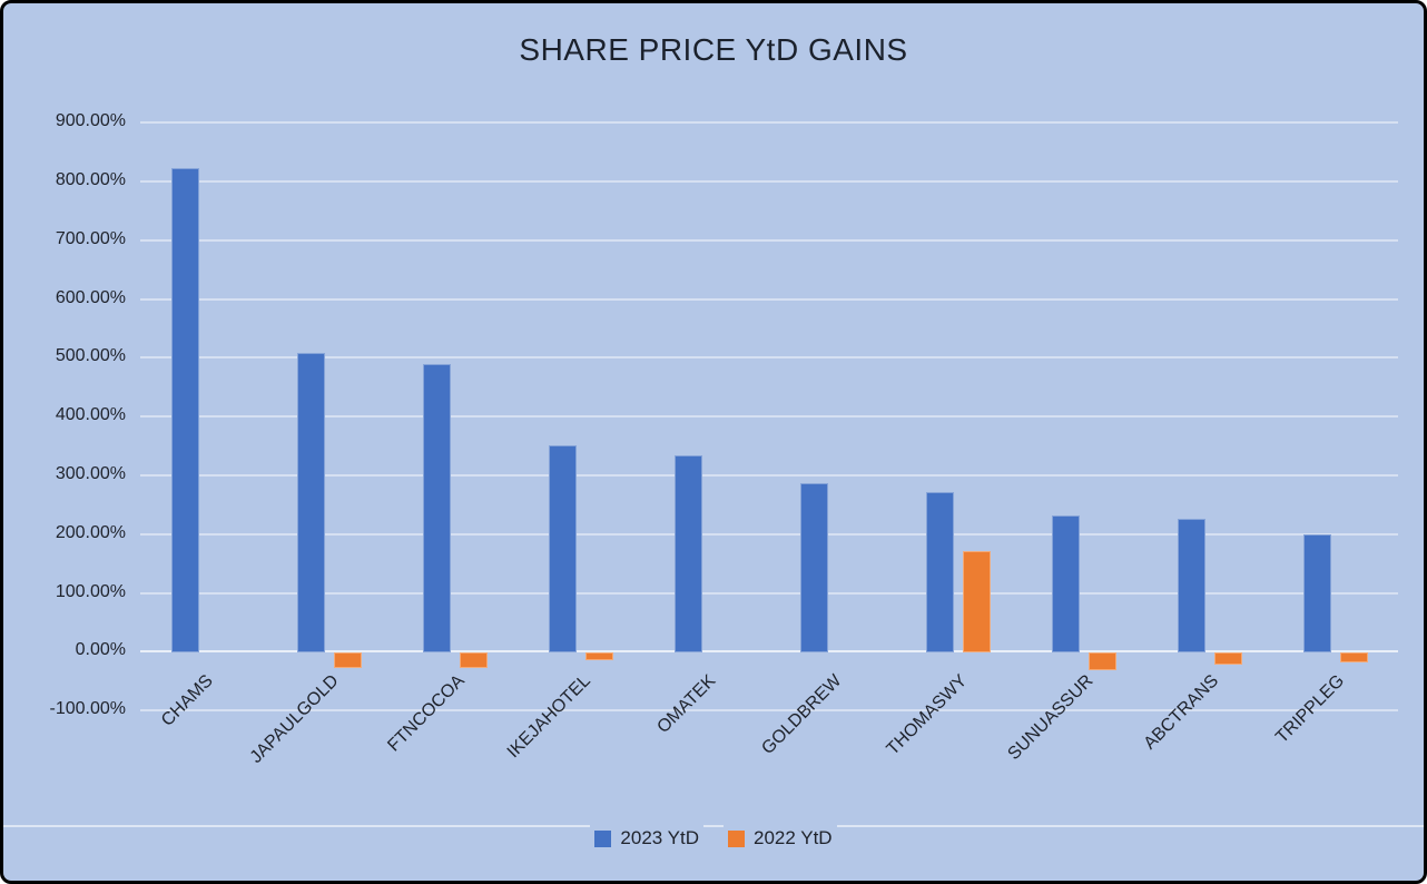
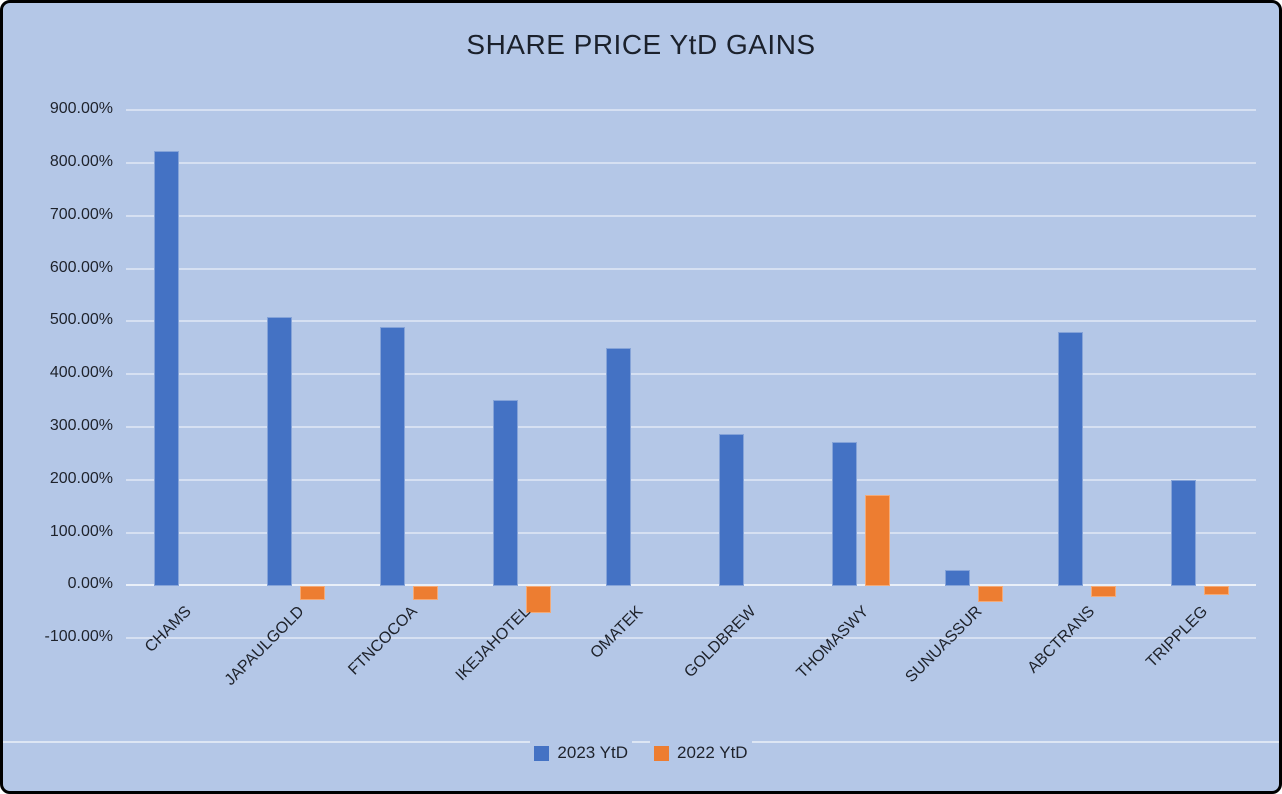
2022 YtD/IKEJAHOTEL: -10% -> -50%
2023 YtD/OMATEK: 330% -> 450%
2023 YtD/SUNUASSUR: 230% -> 30%
2023 YtD/ABCTRANS: 230% -> 480%
